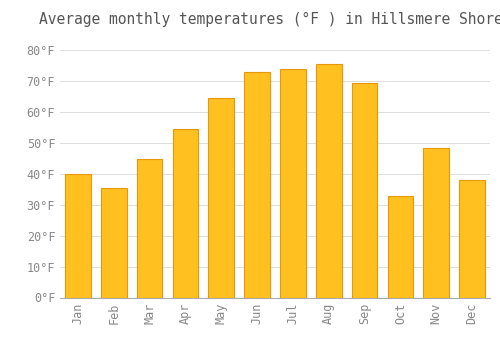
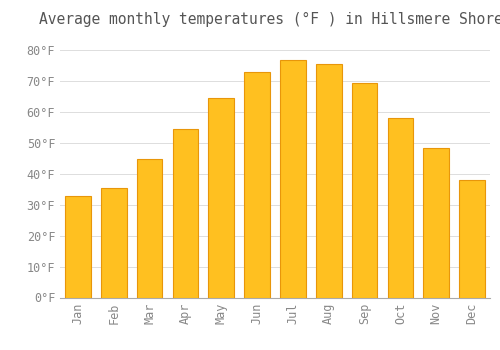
Jan: 40.0°F -> 33.0°F
Jul: 74.0°F -> 77.0°F
Oct: 33.0°F -> 58.0°F
